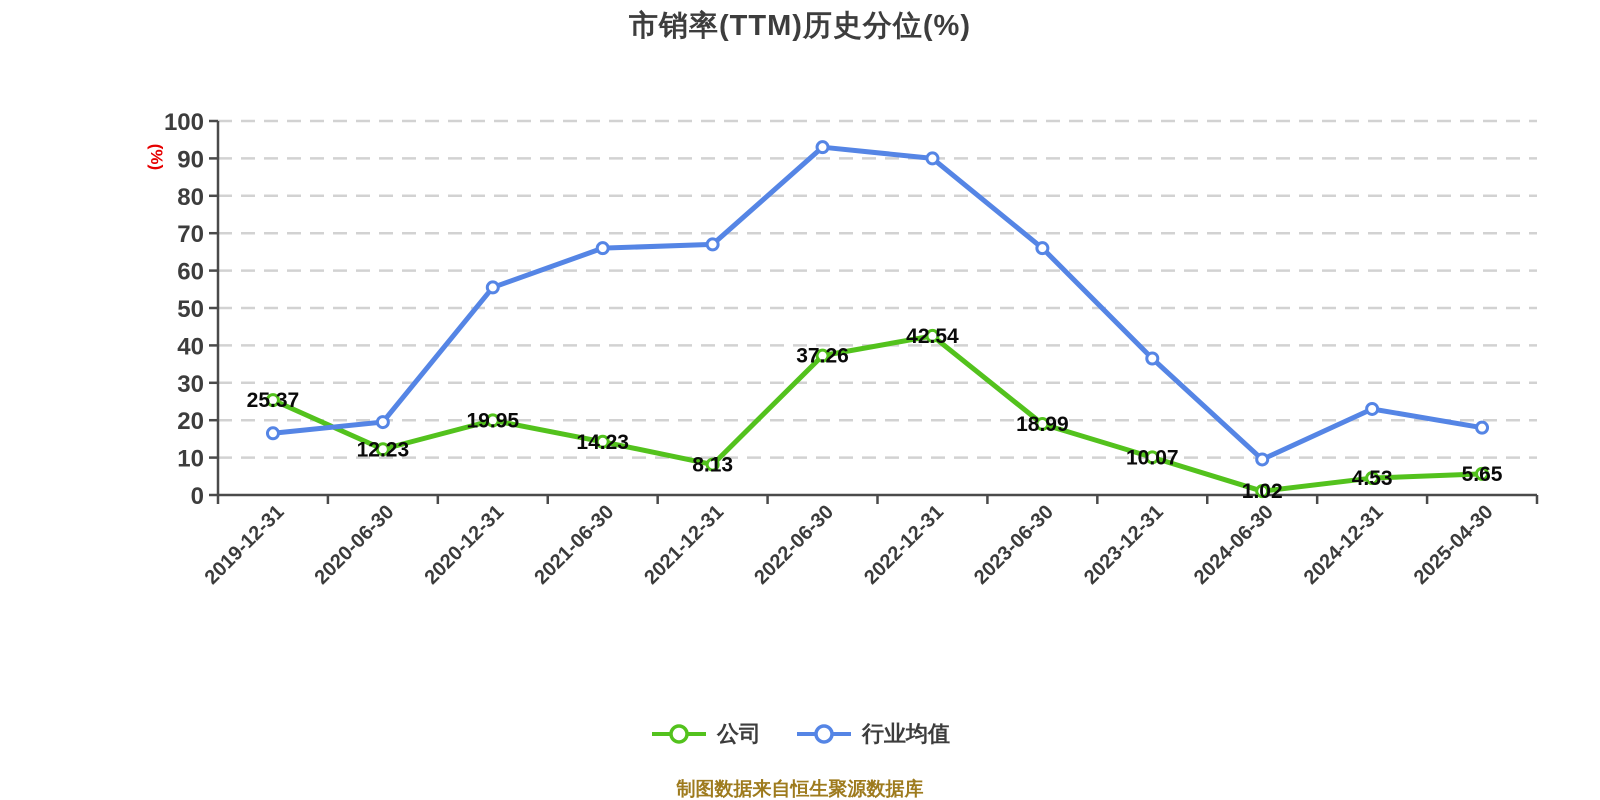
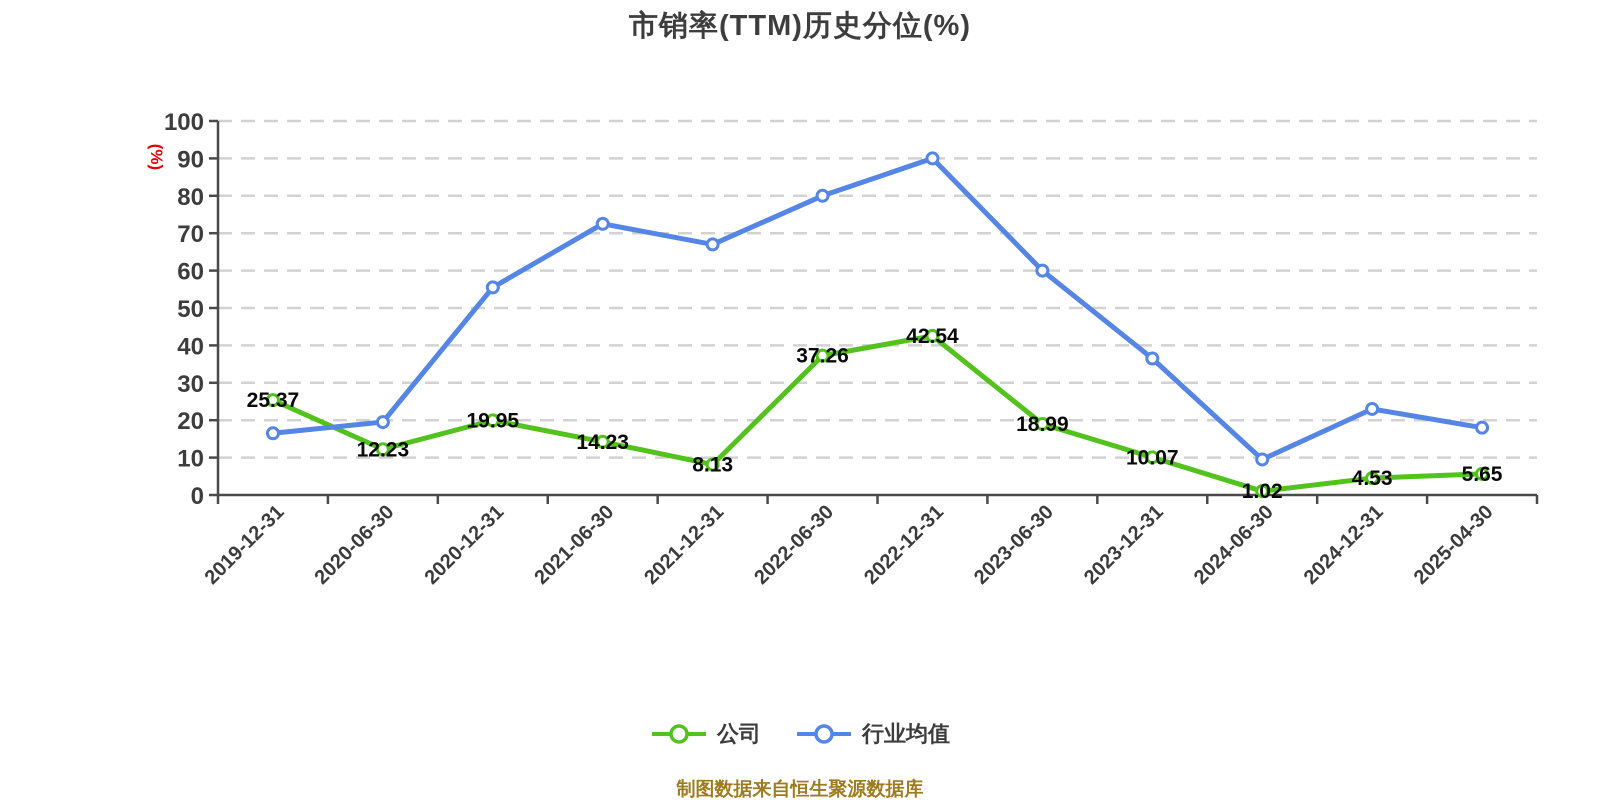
行业均值/2021-06-30: 66 -> 72
行业均值/2022-06-30: 93 -> 80
行业均值/2023-06-30: 66 -> 60
